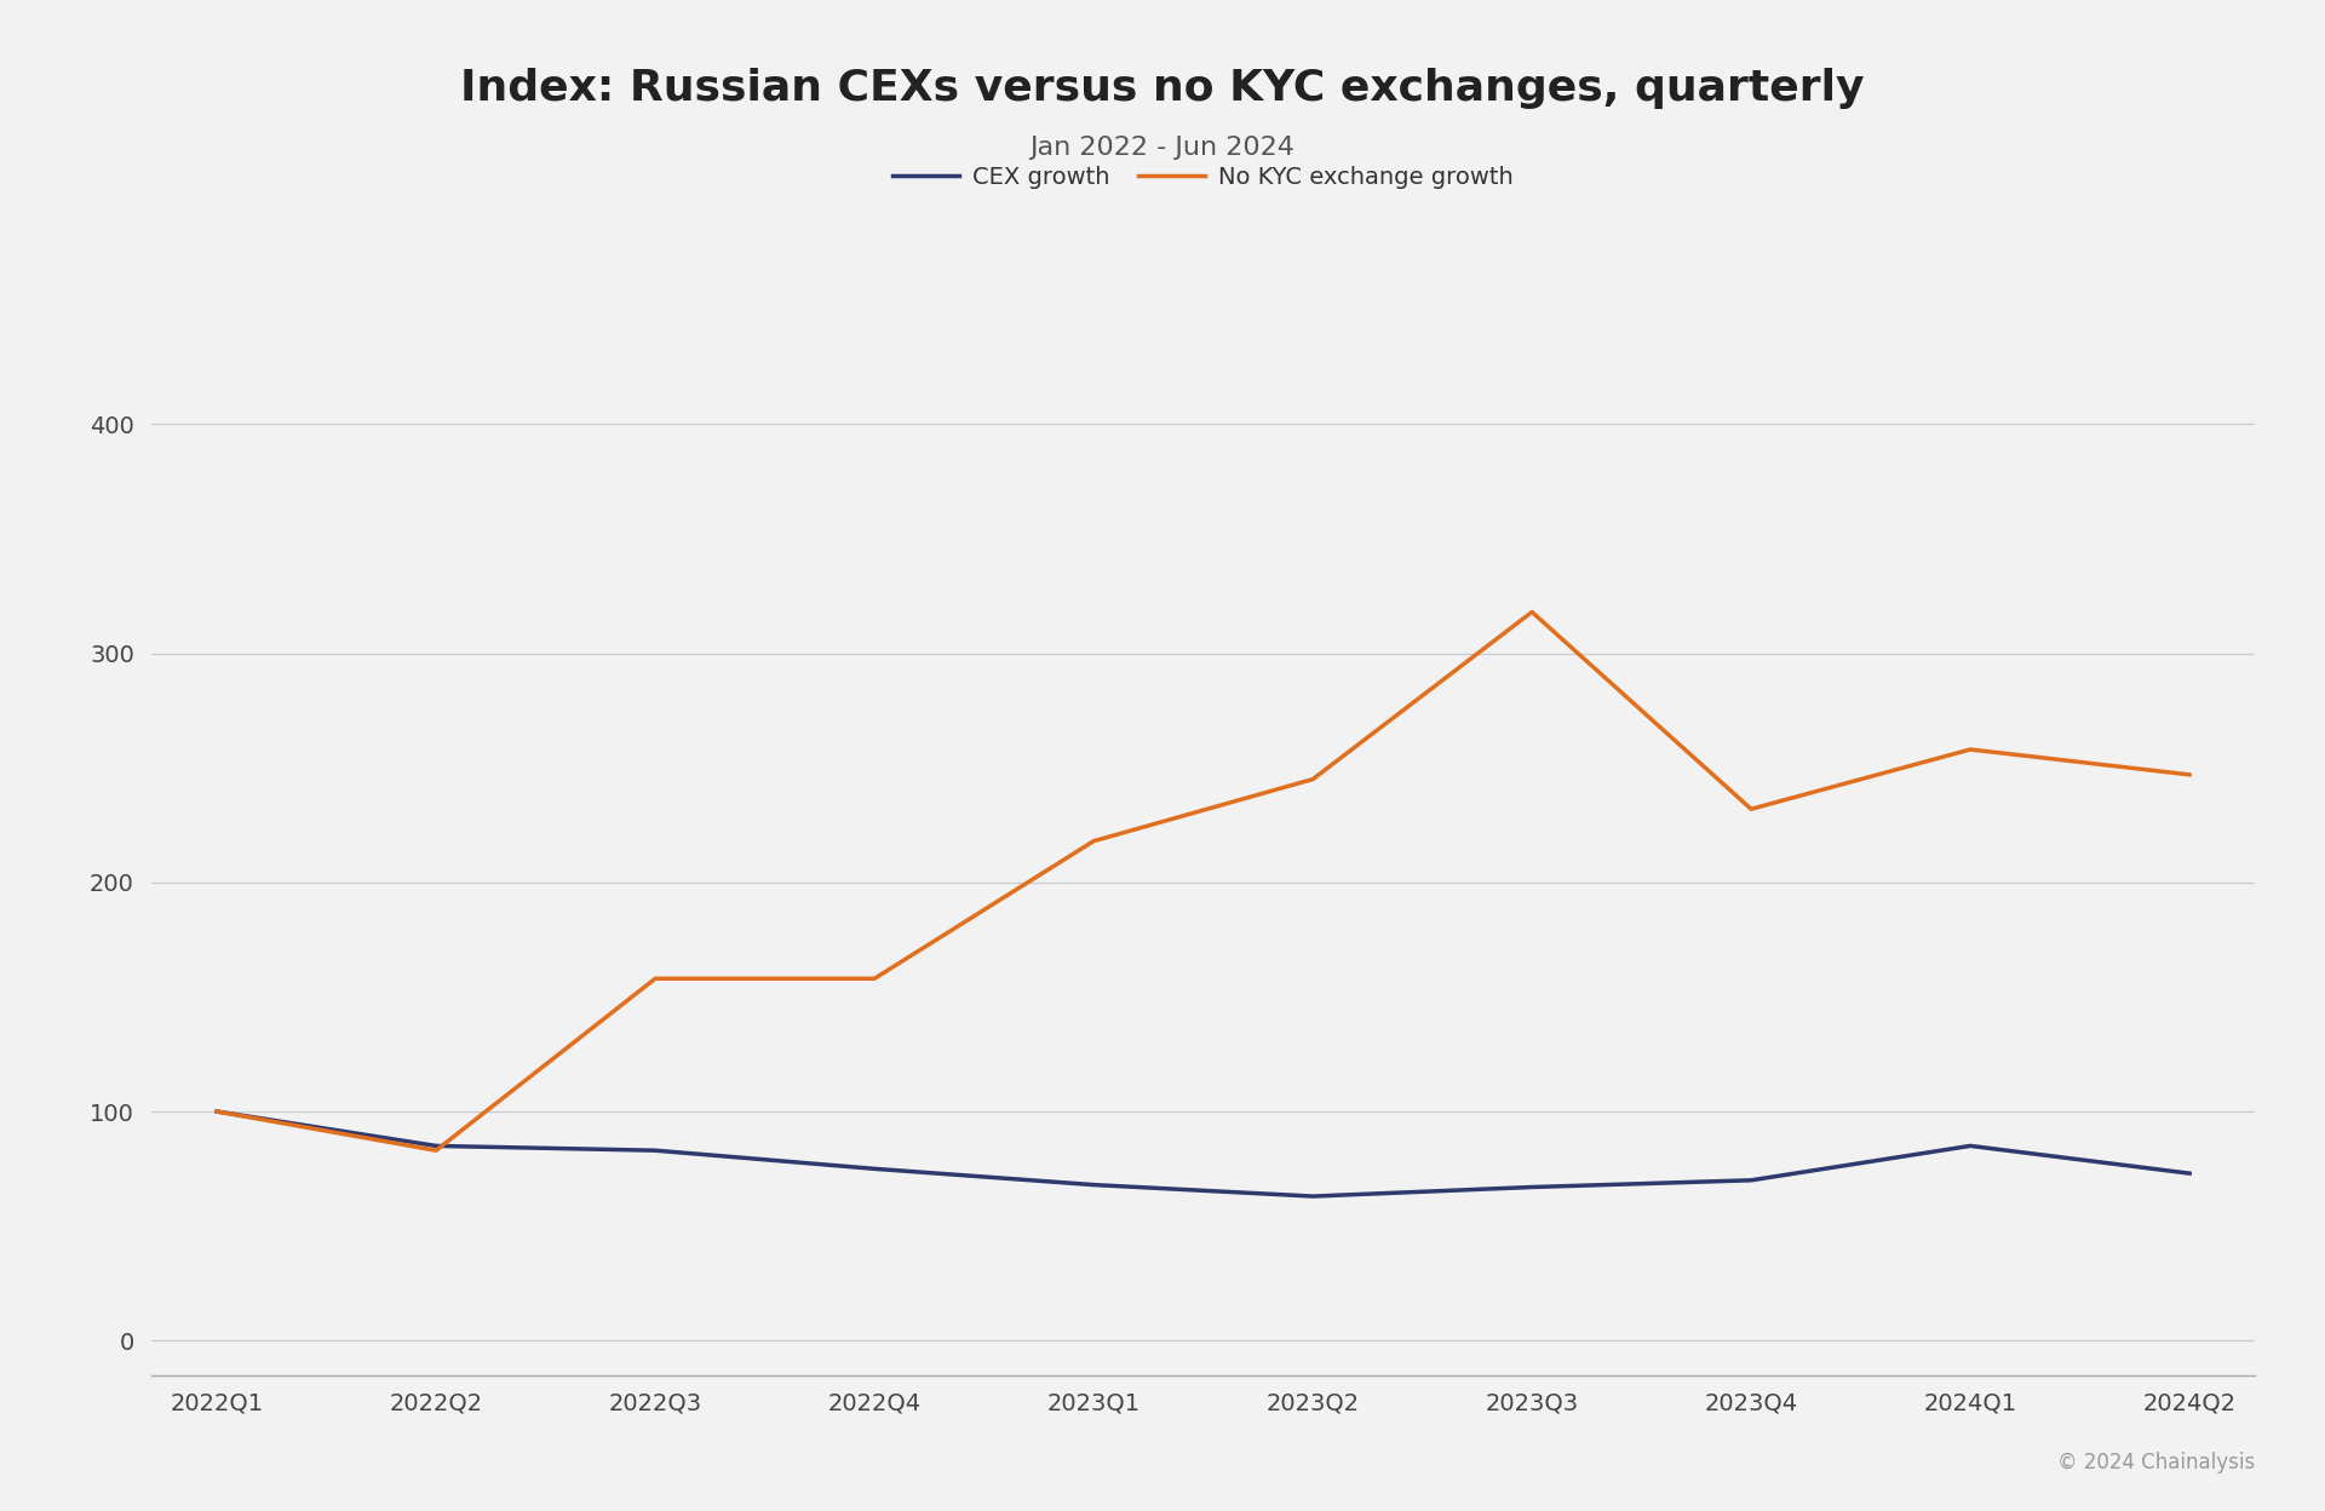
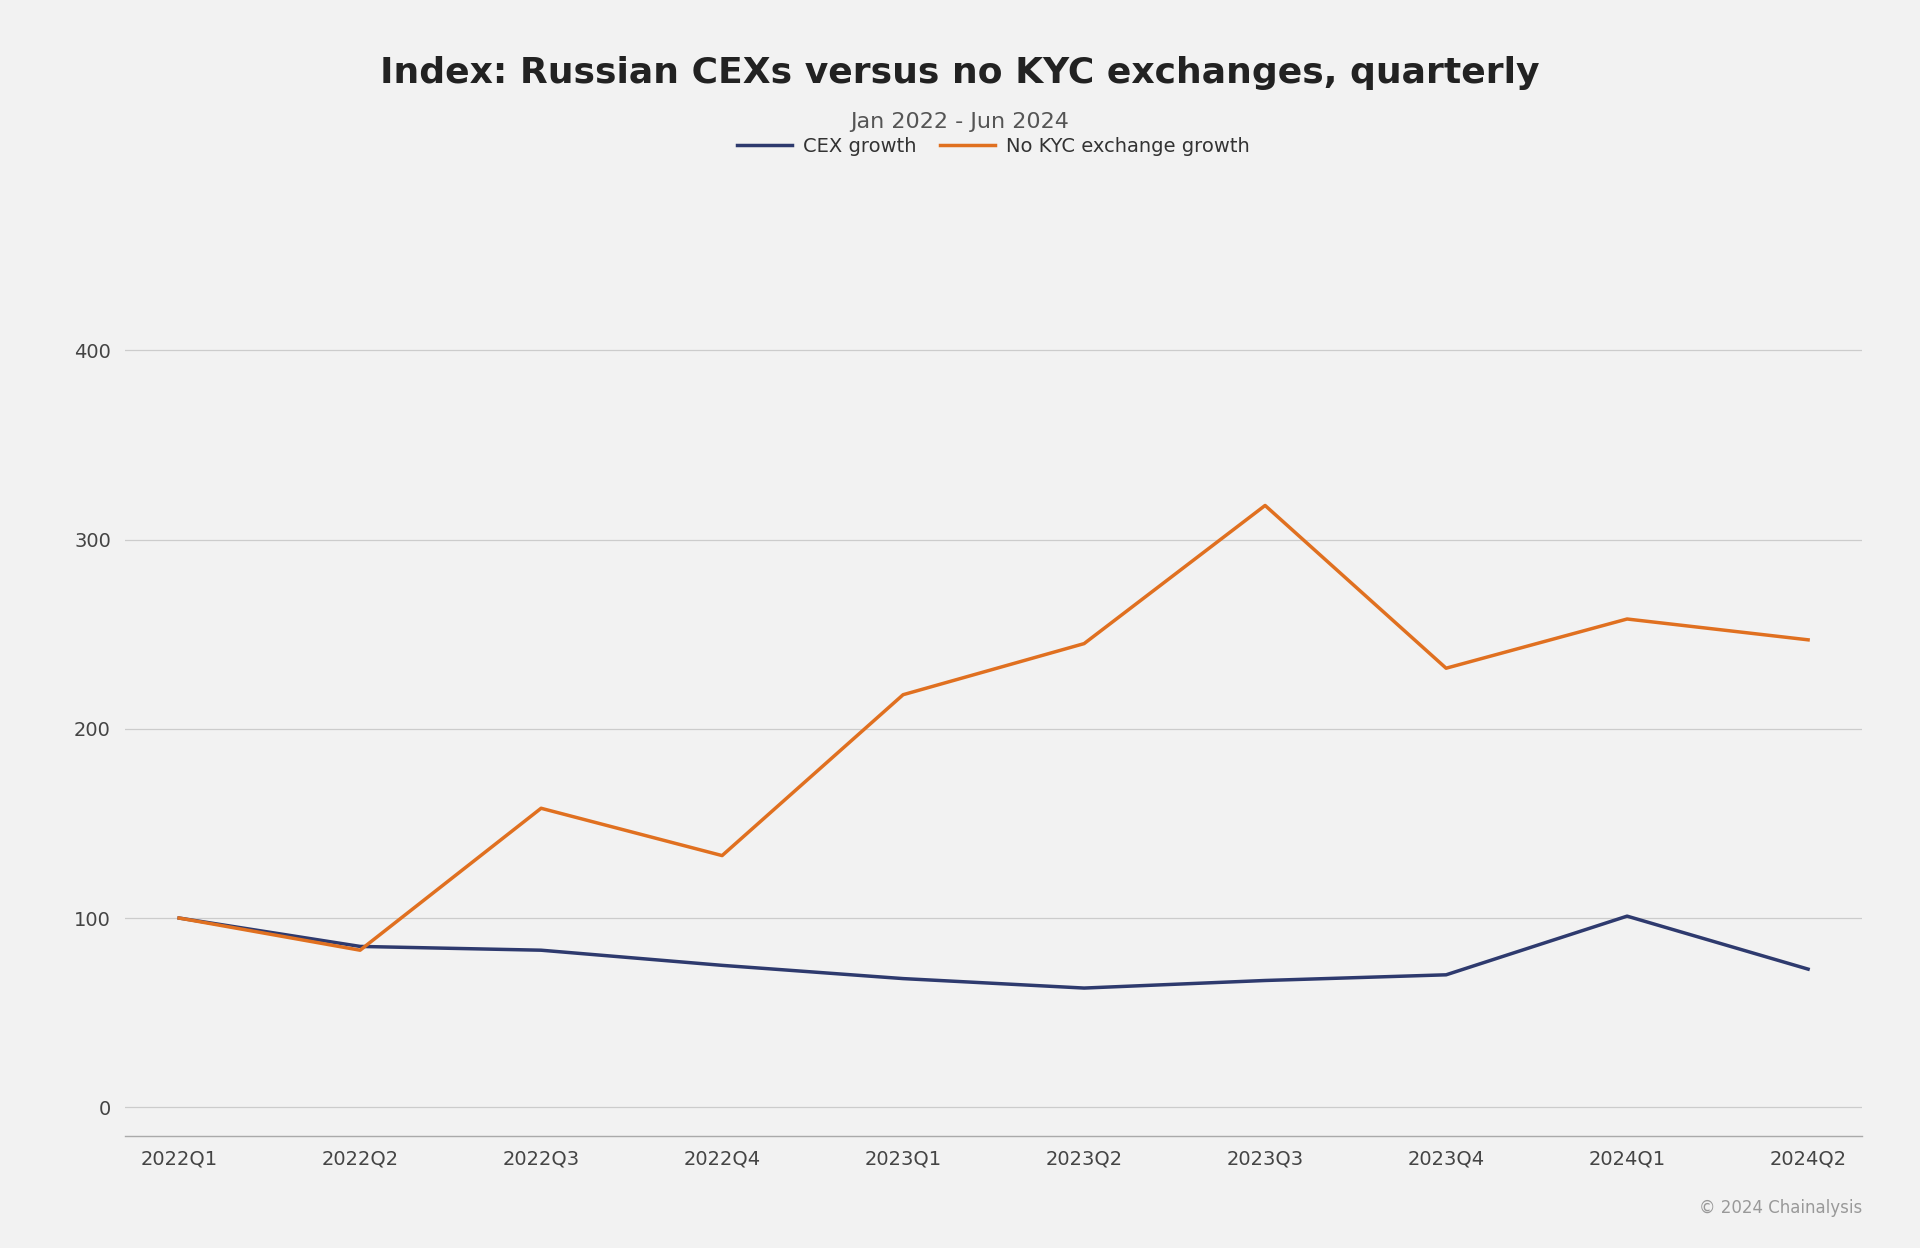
No KYC exchange growth/2022Q4: 158 -> 133
CEX growth/2024Q1: 85 -> 101
